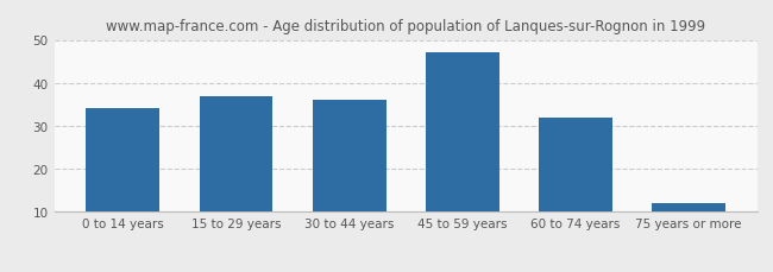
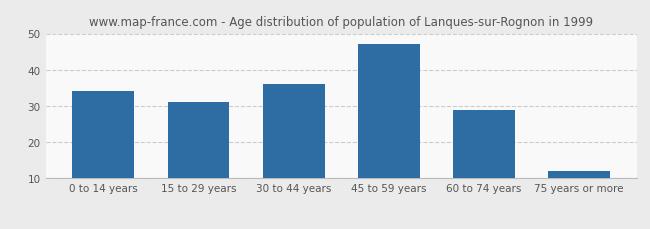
15 to 29 years: 37 -> 31
60 to 74 years: 32 -> 29
